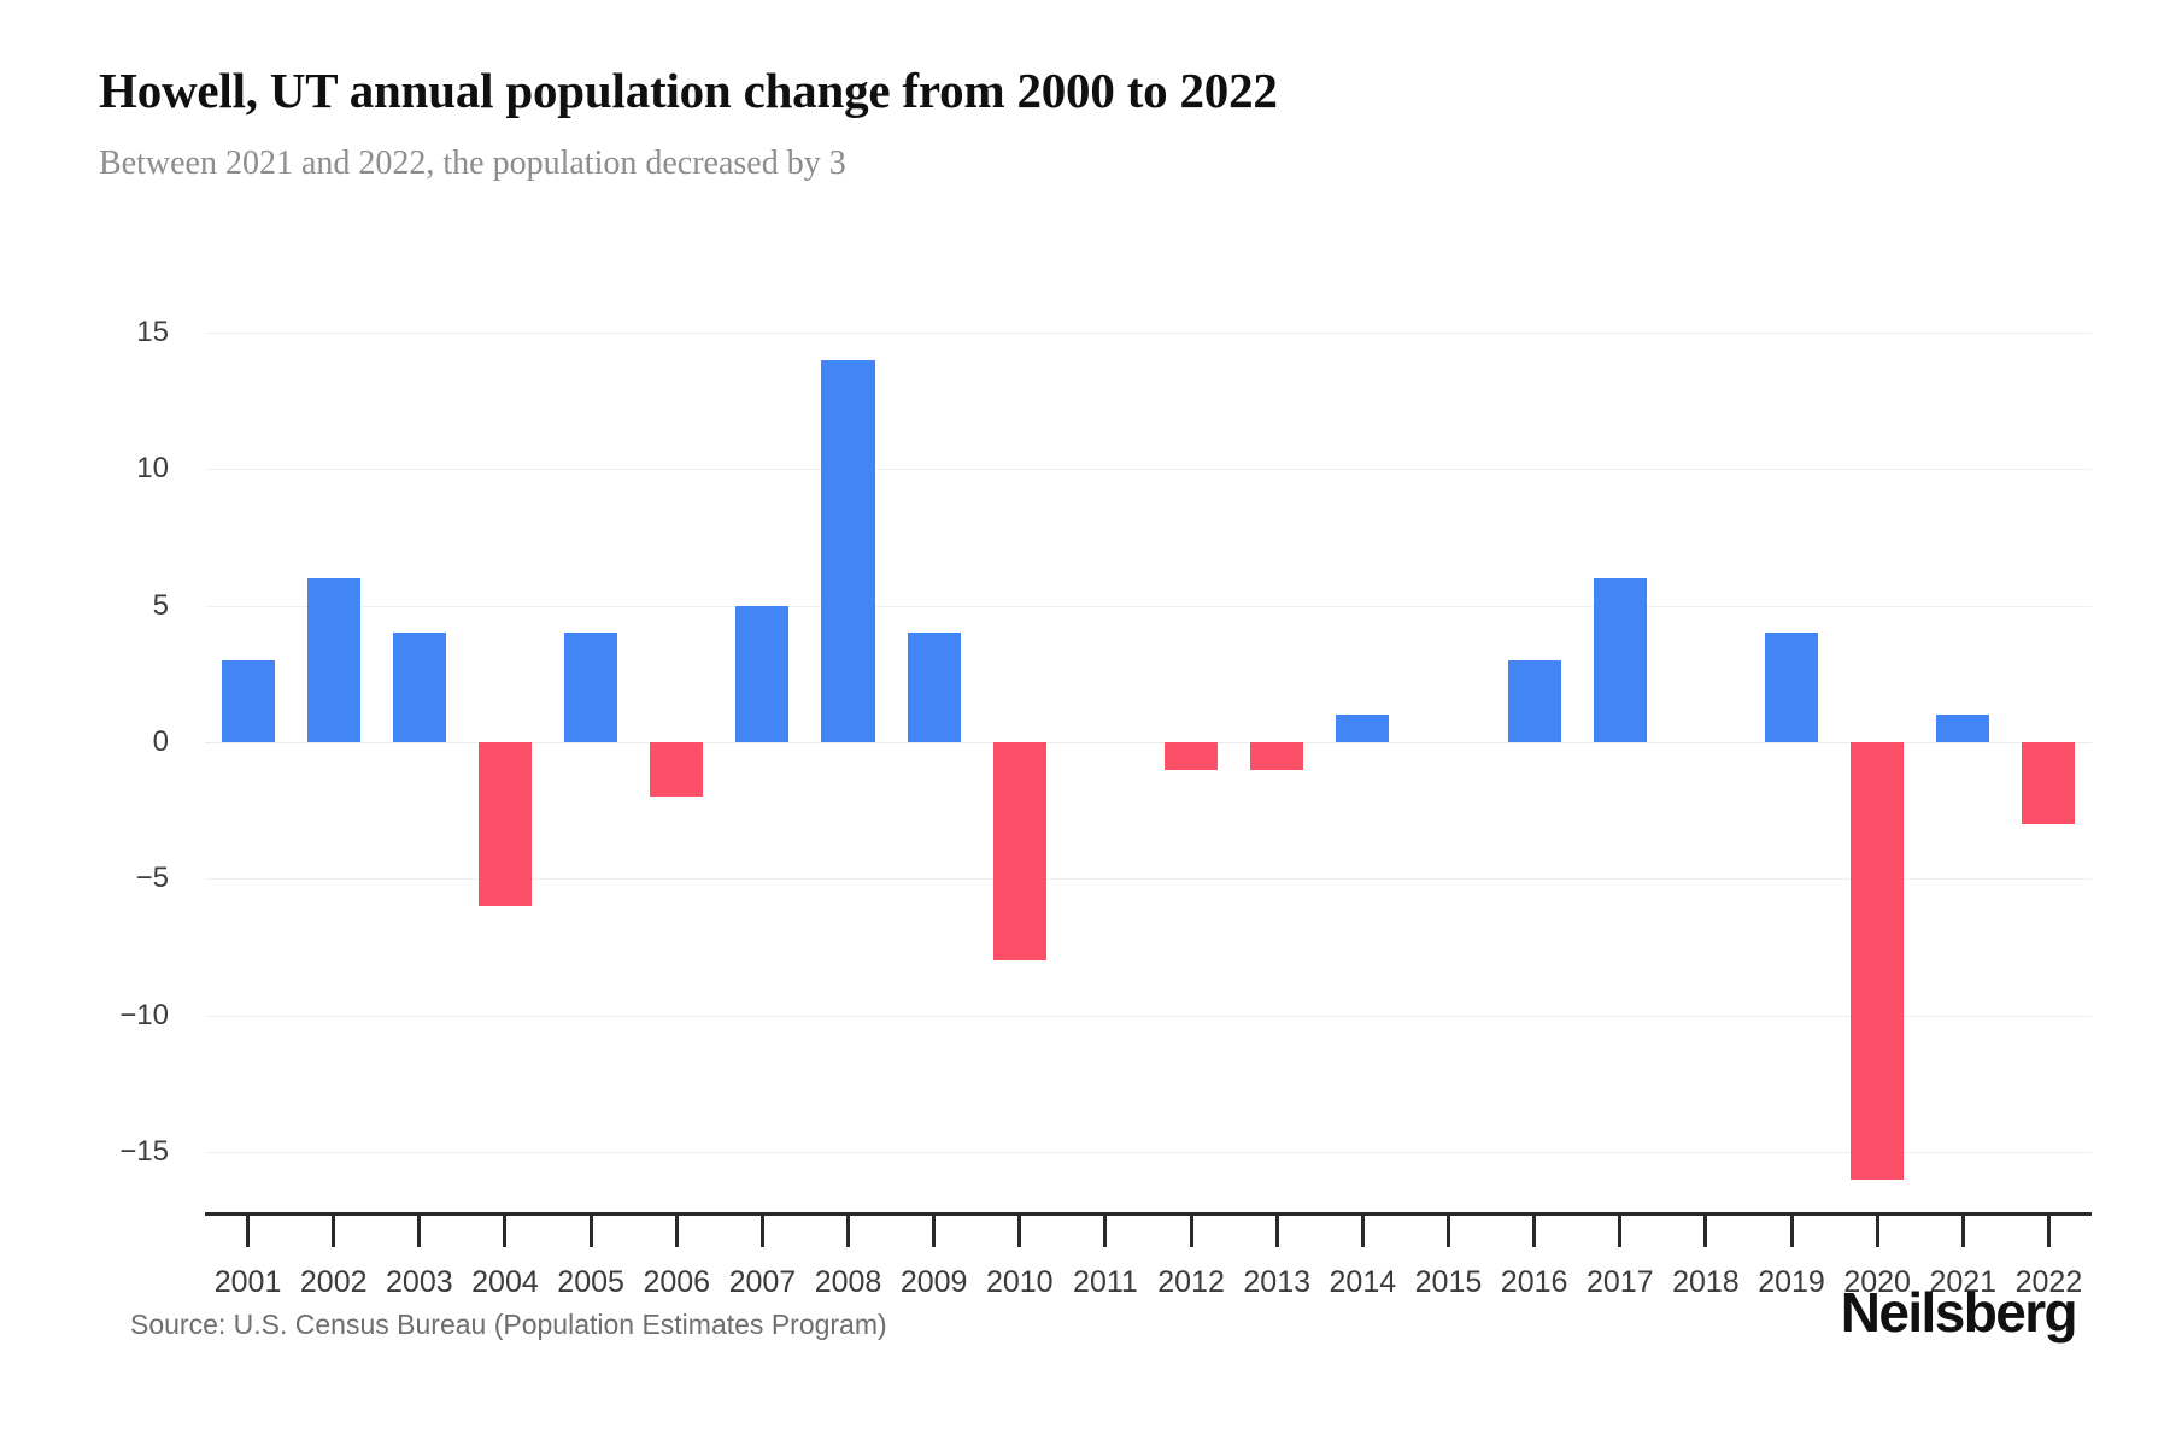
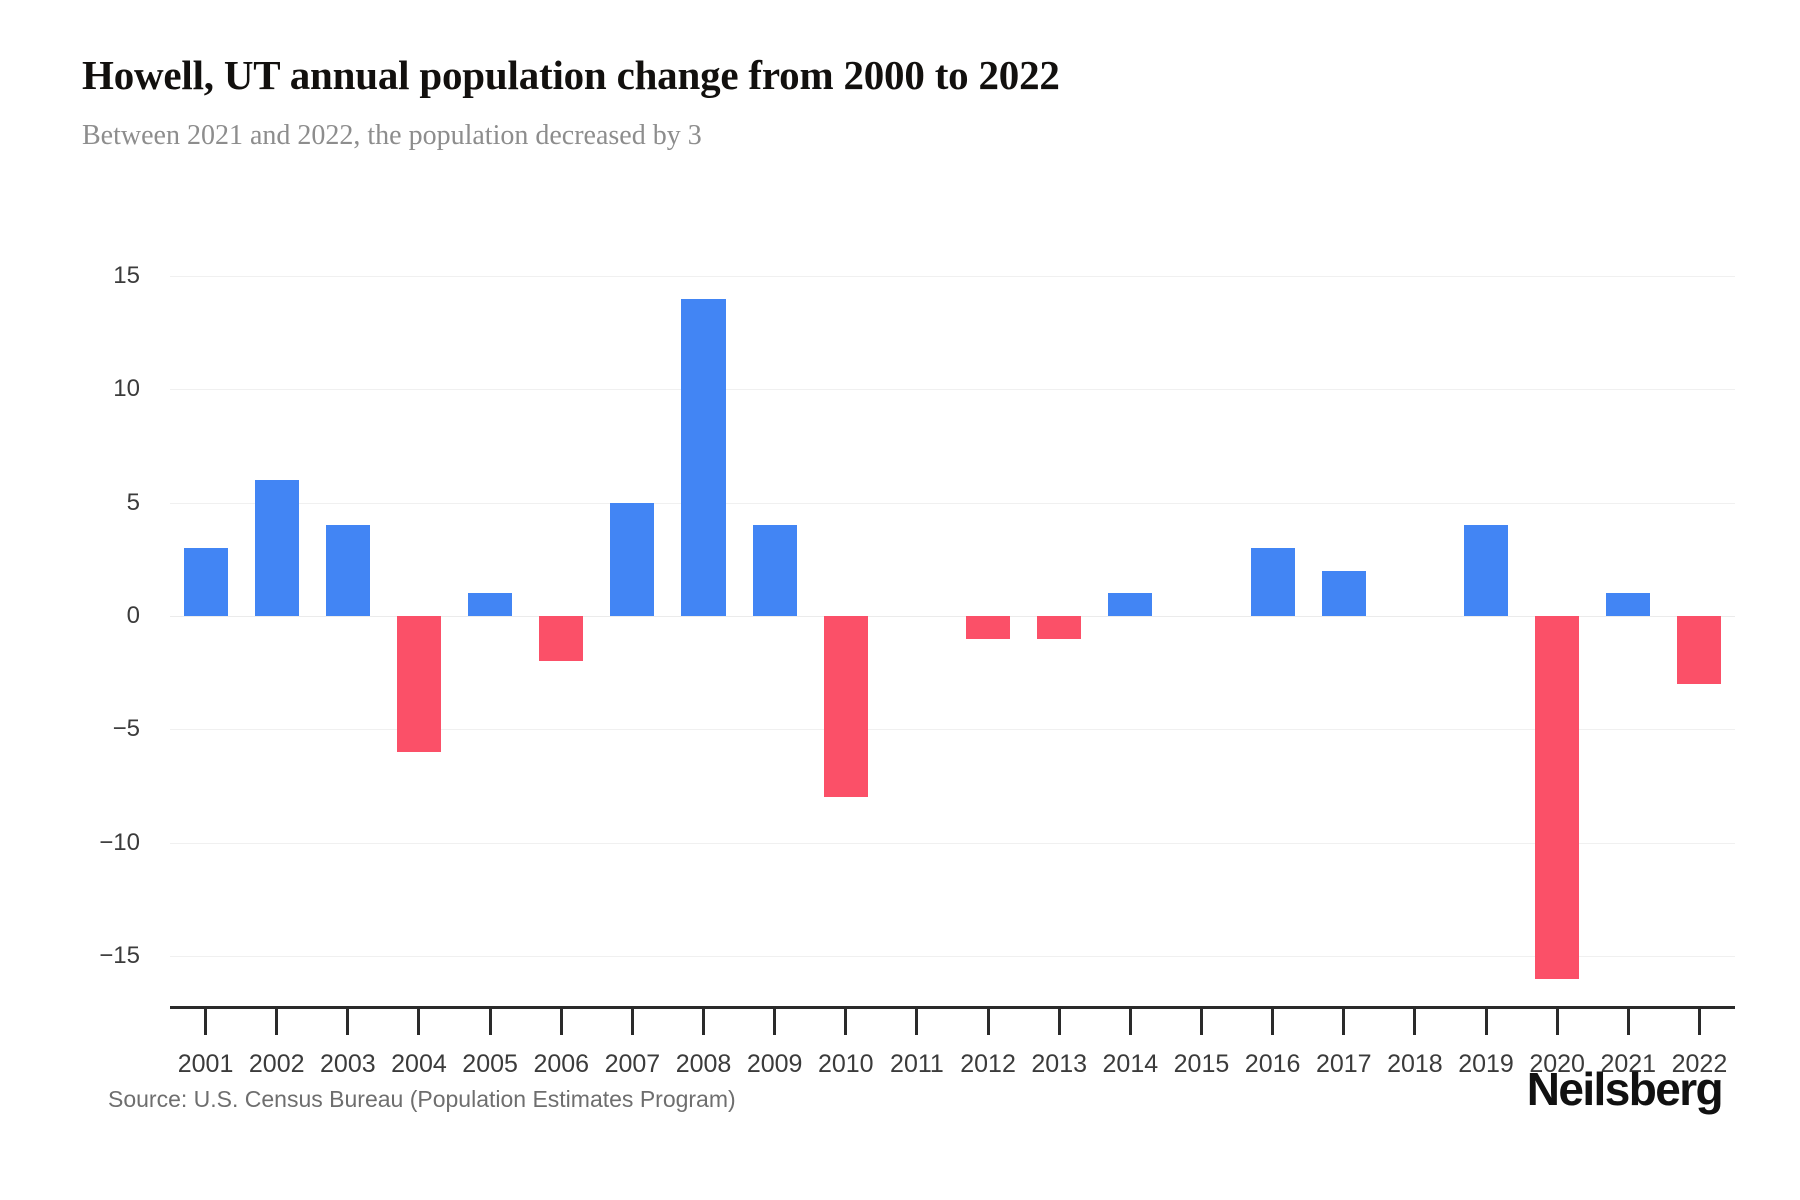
2005: 4 -> 1
2017: 6 -> 2
